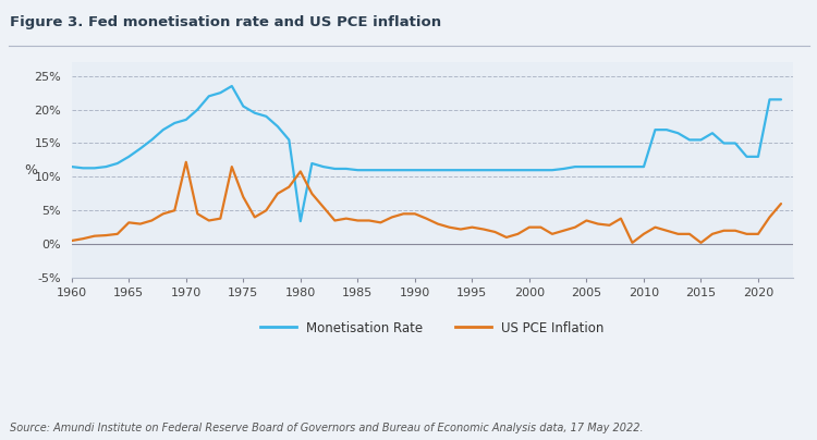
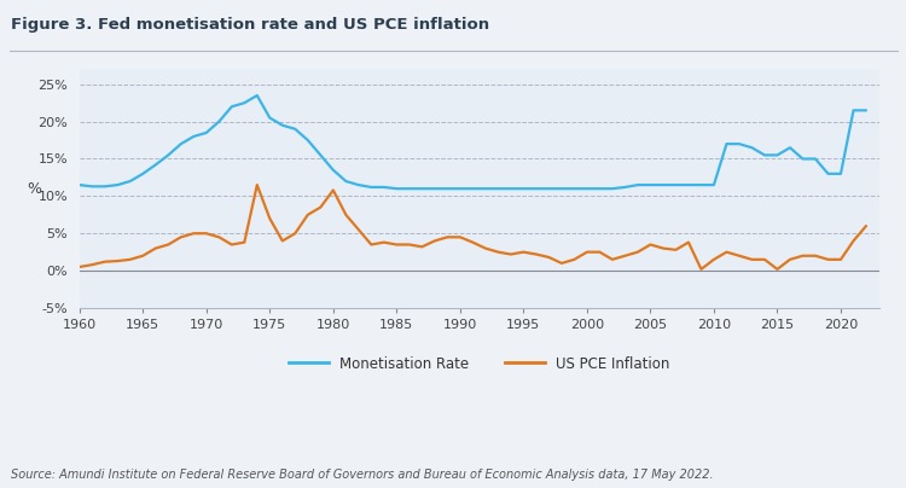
US PCE Inflation/1965: 3.2% -> 2.0%
US PCE Inflation/1970: 12.2% -> 5.0%
Monetisation Rate/1980: 3.4% -> 13.5%
